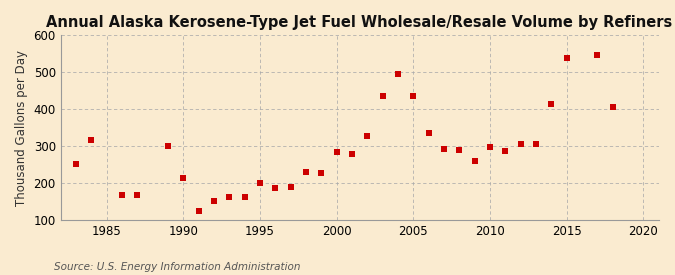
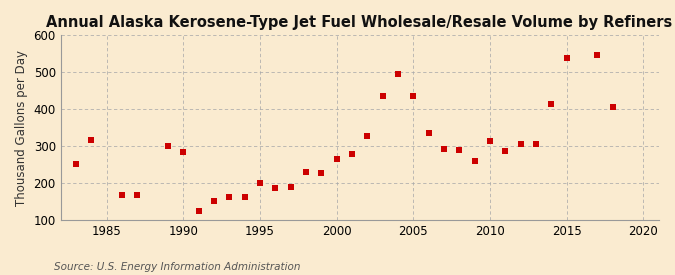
1990: 215 -> 285
2000: 285 -> 265
2010: 298 -> 315
